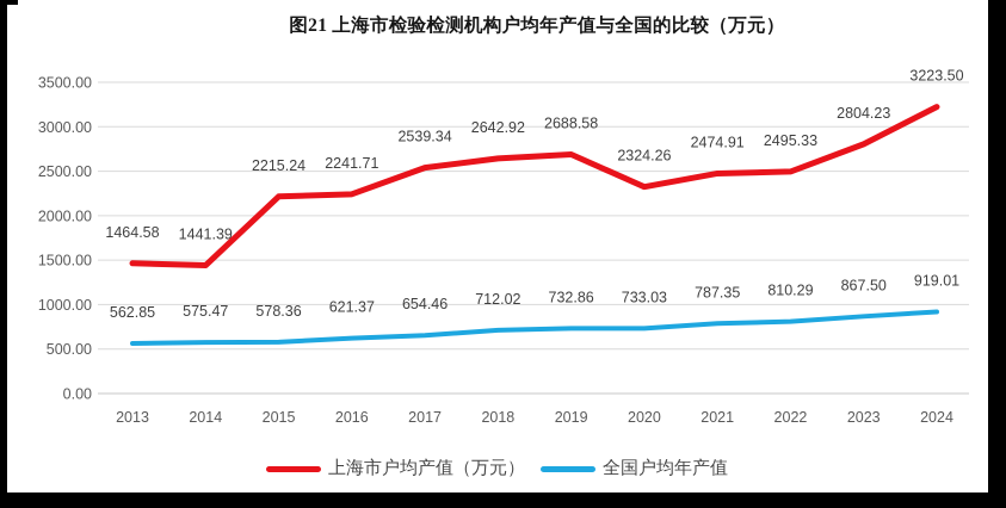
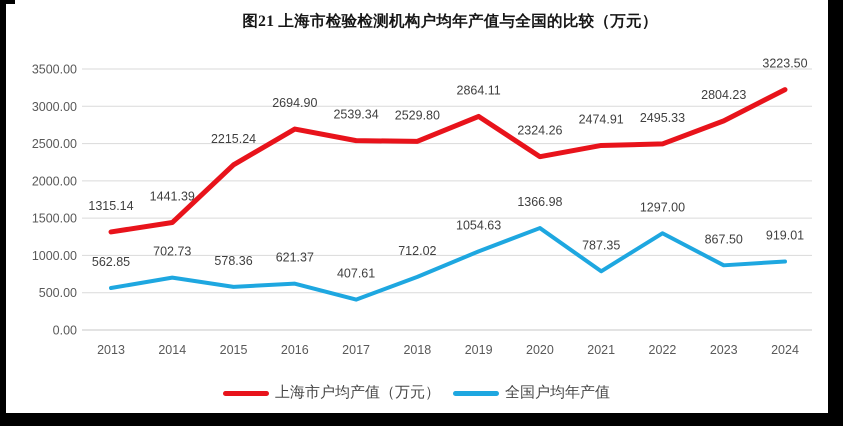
上海市户均产值（万元）/2013: 1464.58 -> 1315.14
全国户均年产值/2014: 575.47 -> 702.73
上海市户均产值（万元）/2016: 2241.71 -> 2694.90
全国户均年产值/2017: 654.46 -> 407.61
上海市户均产值（万元）/2018: 2642.92 -> 2529.80
上海市户均产值（万元）/2019: 2688.58 -> 2864.11
全国户均年产值/2019: 732.86 -> 1054.63
全国户均年产值/2020: 733.03 -> 1366.98
全国户均年产值/2022: 810.29 -> 1297.00
